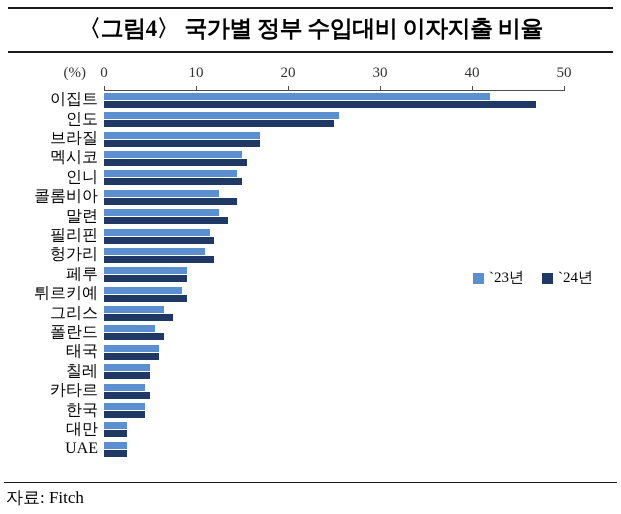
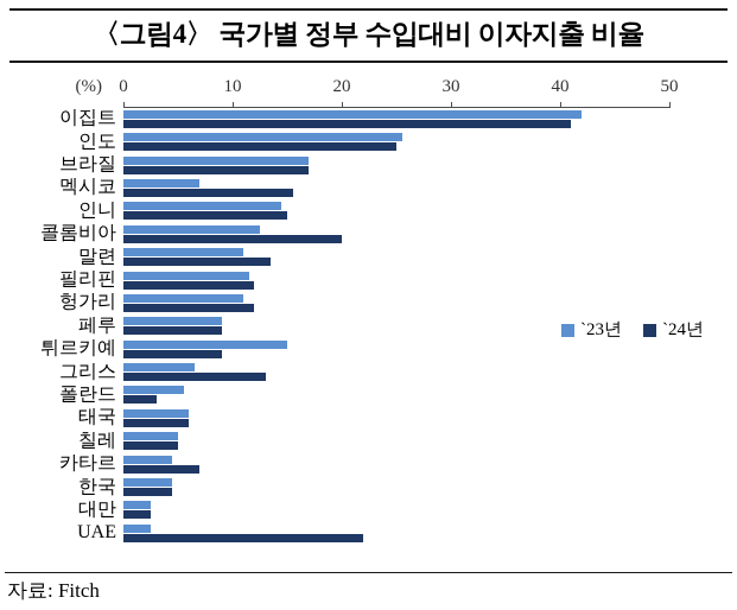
`24년/이집트: 47 -> 41
`23년/멕시코: 15 -> 7
`24년/콜롬비아: 14 -> 20
`23년/말련: 12 -> 11
`23년/튀르키예: 8 -> 15
`24년/그리스: 8 -> 13
`24년/폴란드: 6 -> 3
`24년/카타르: 5 -> 7
`24년/UAE: 2 -> 22
